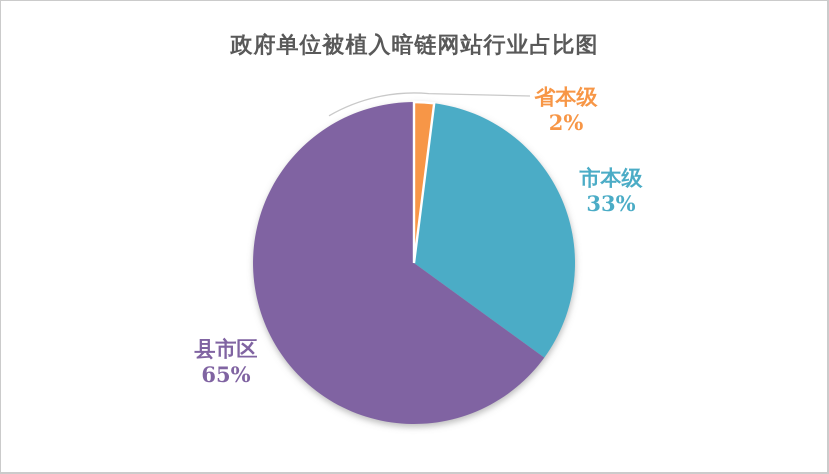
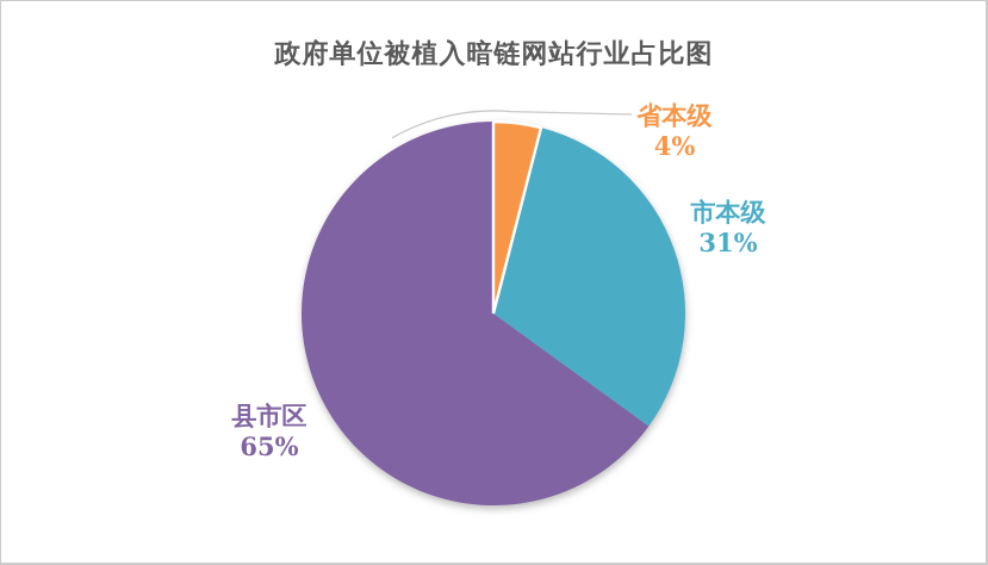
省本级: 2% -> 4%
市本级: 33% -> 31%
